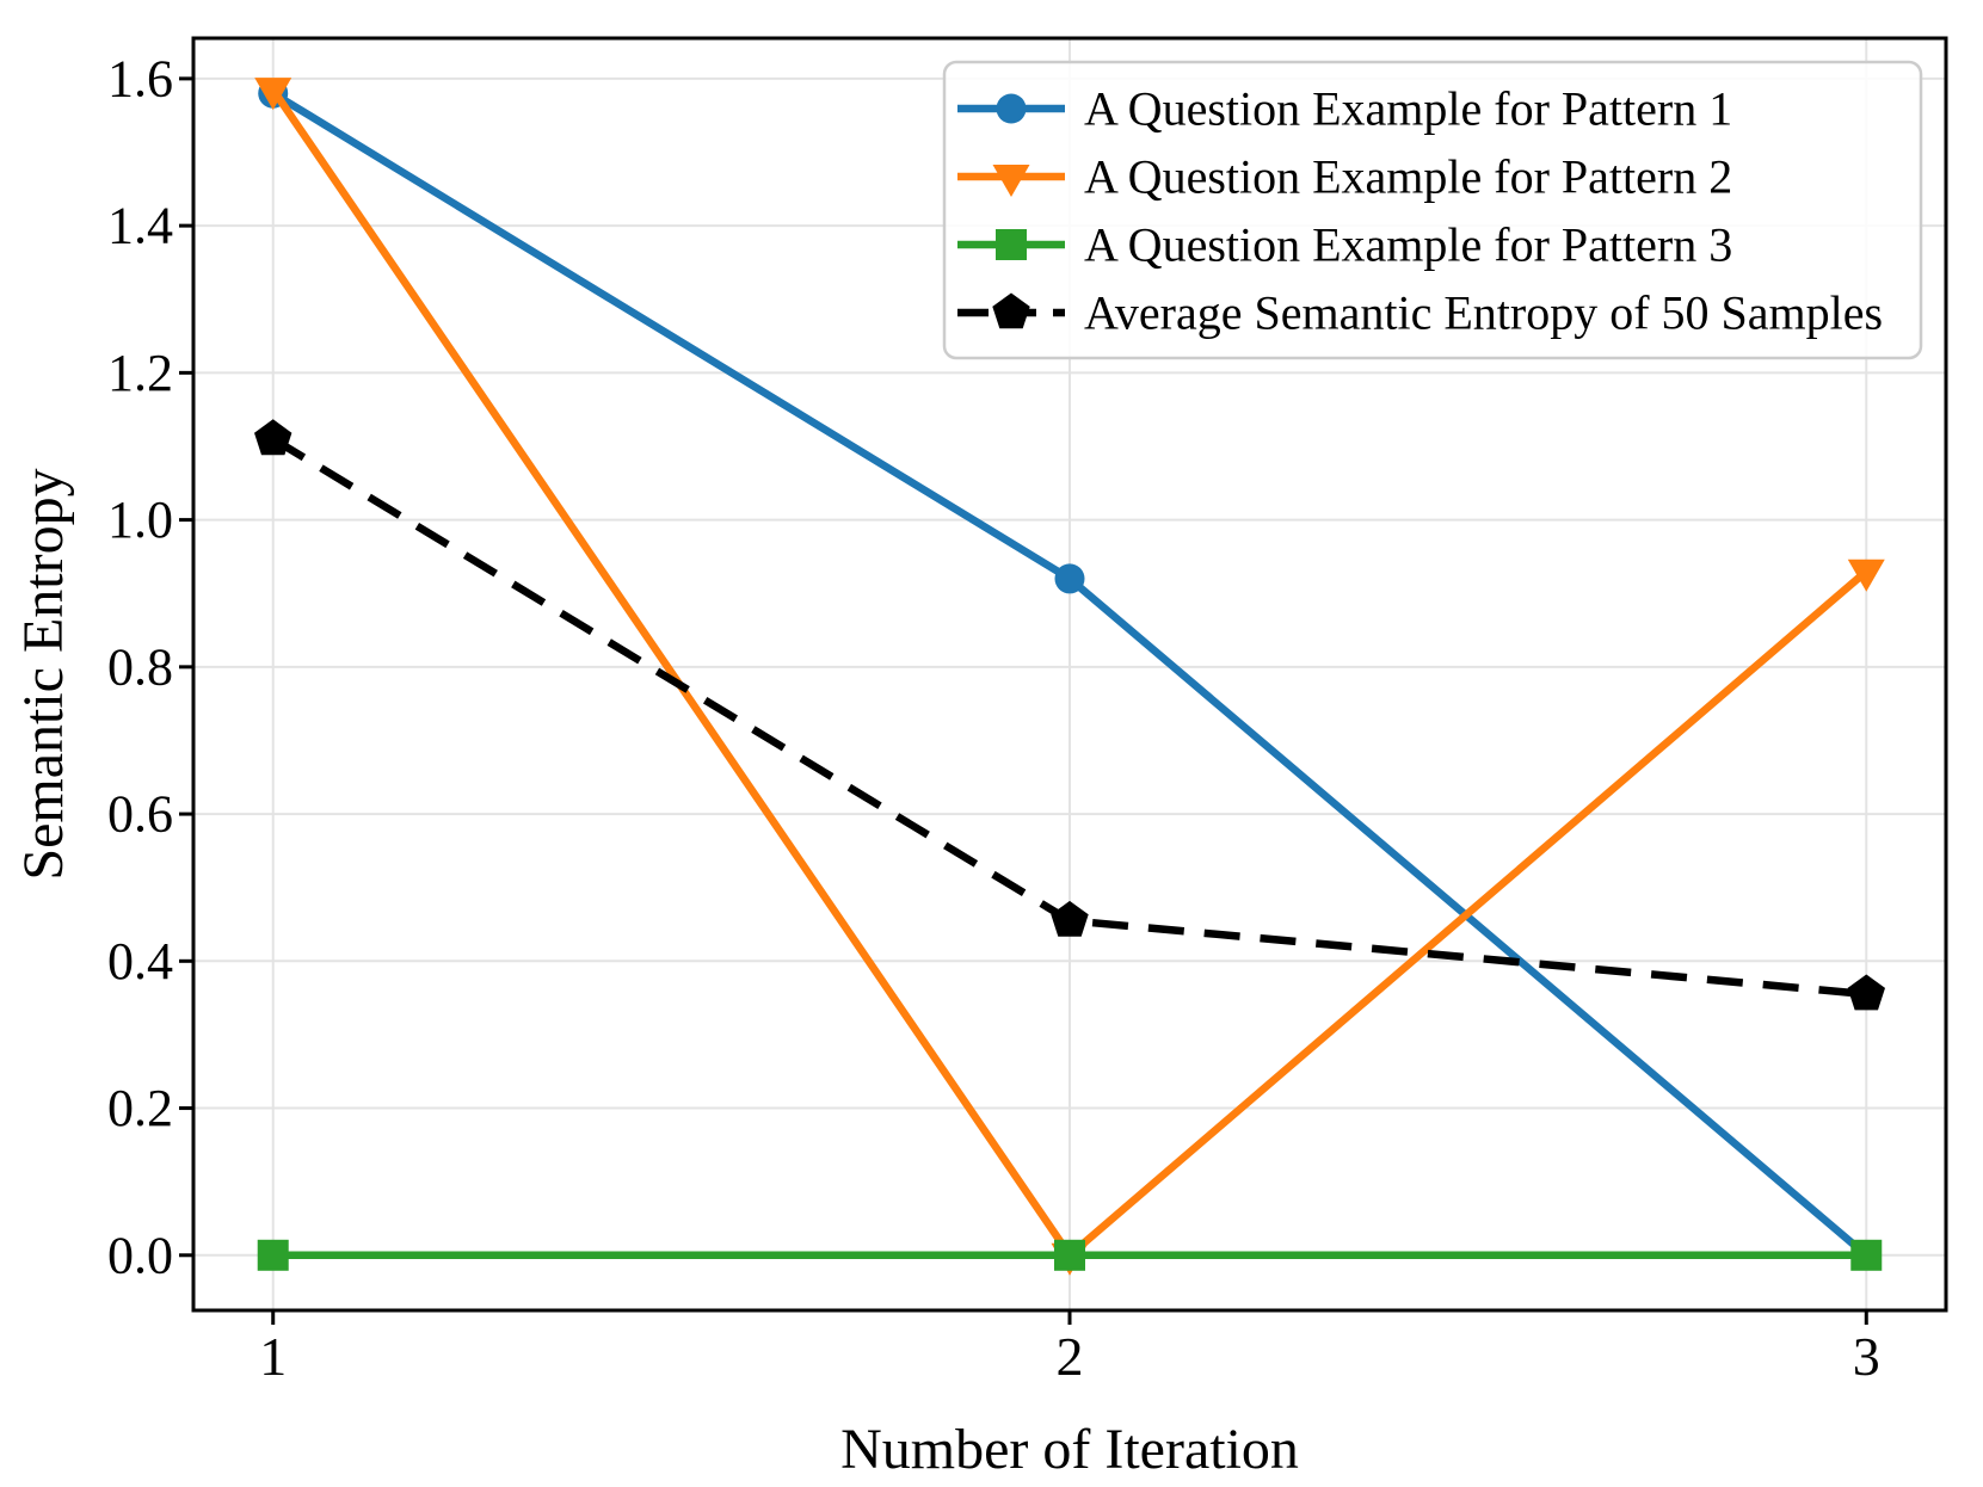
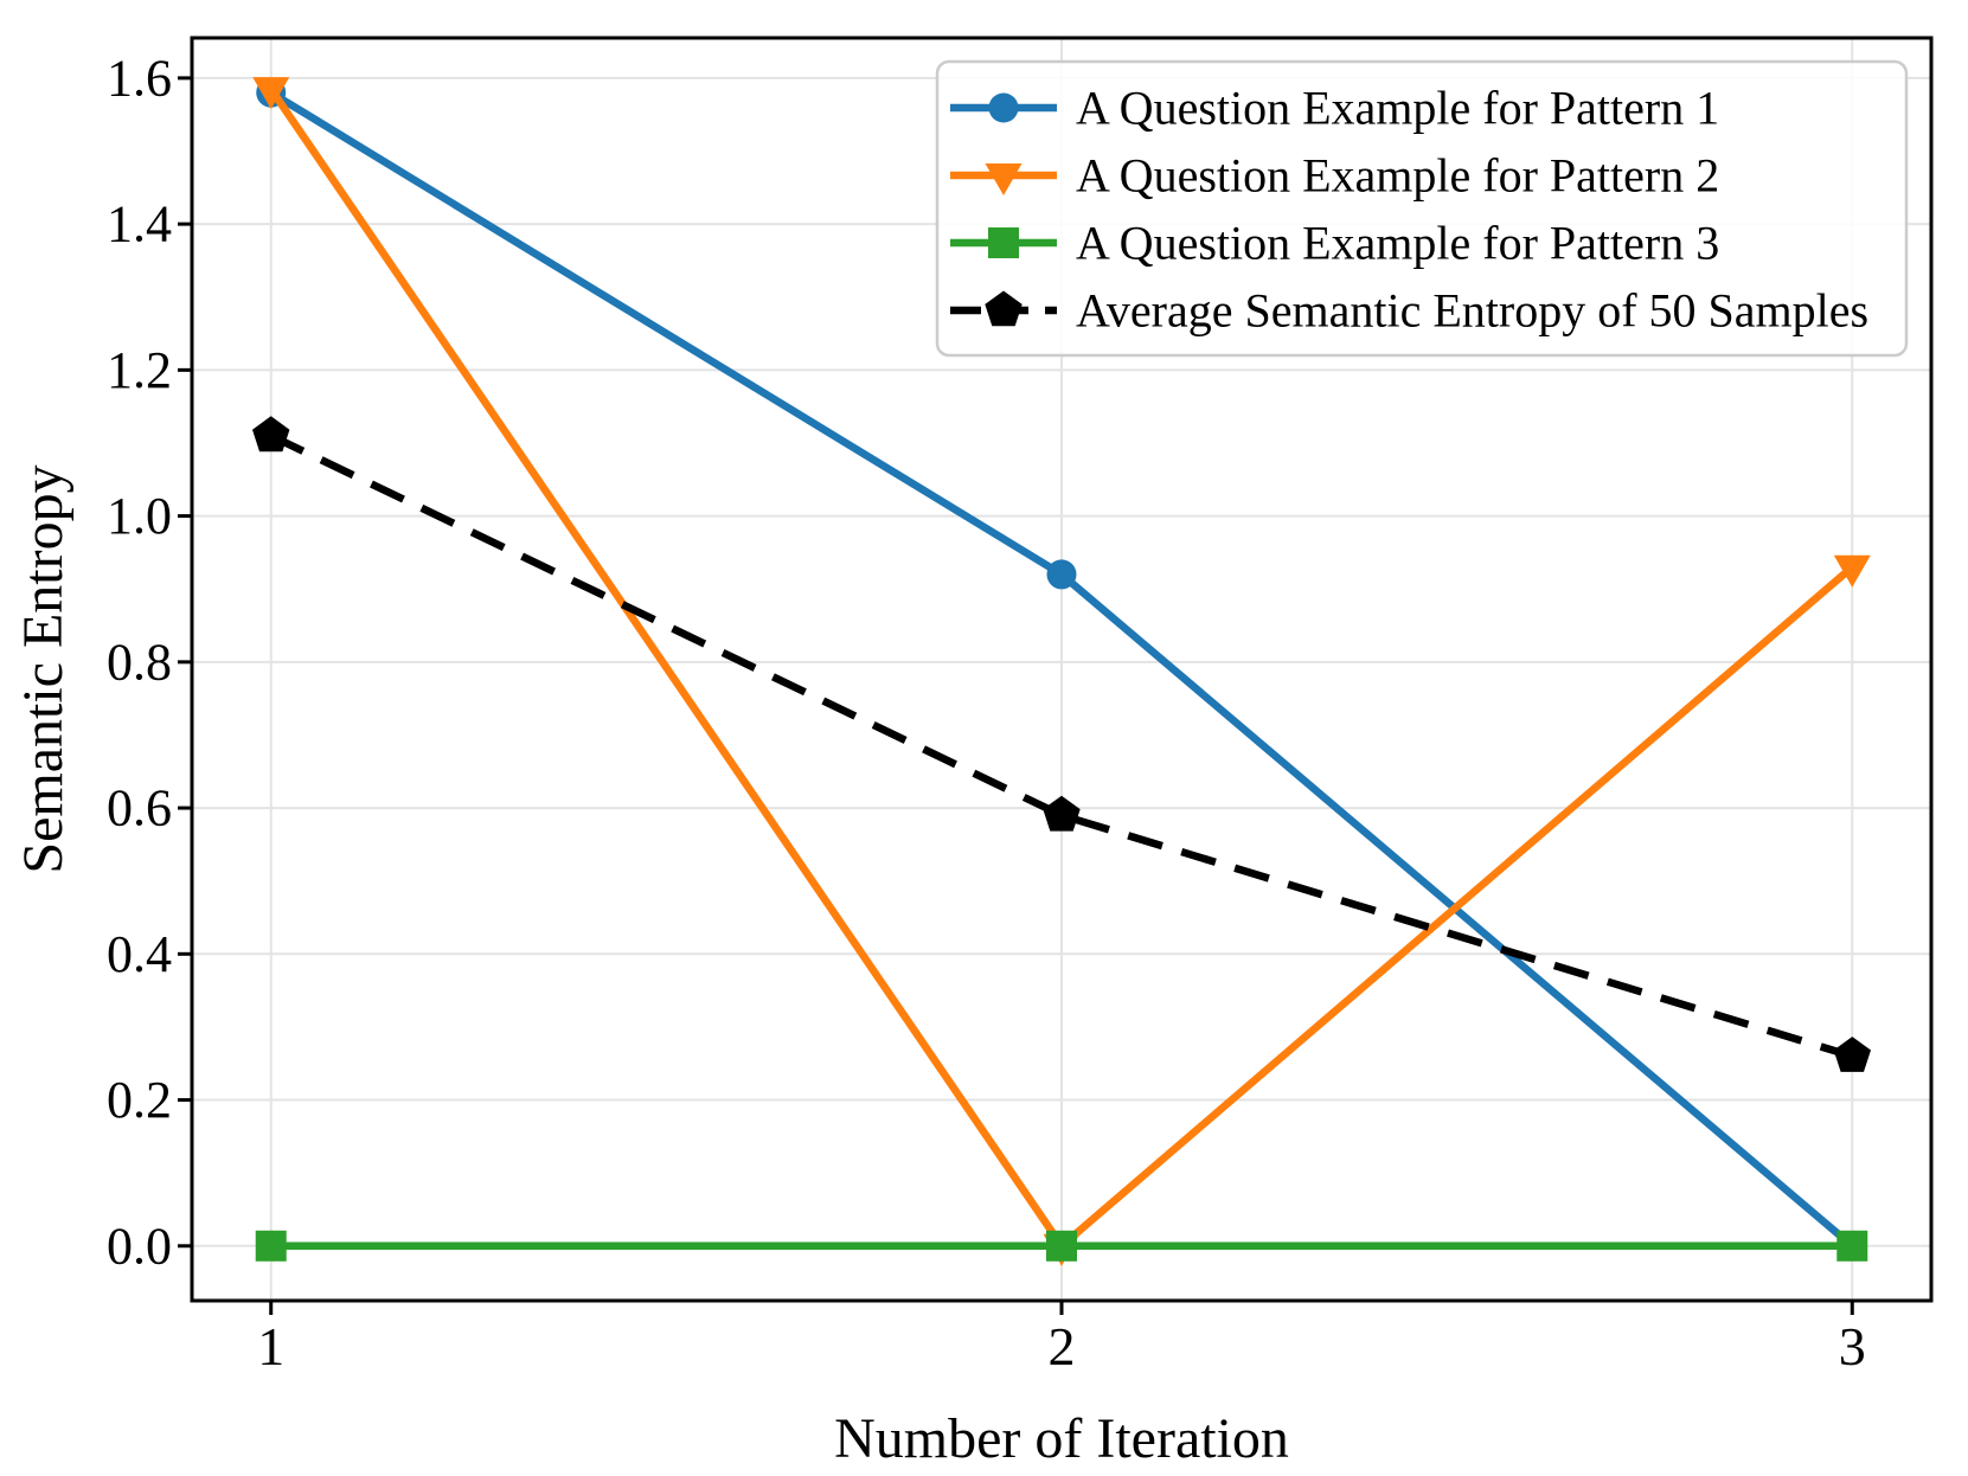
Average Semantic Entropy of 50 Samples/2: 0.46 -> 0.59
Average Semantic Entropy of 50 Samples/3: 0.35 -> 0.26
